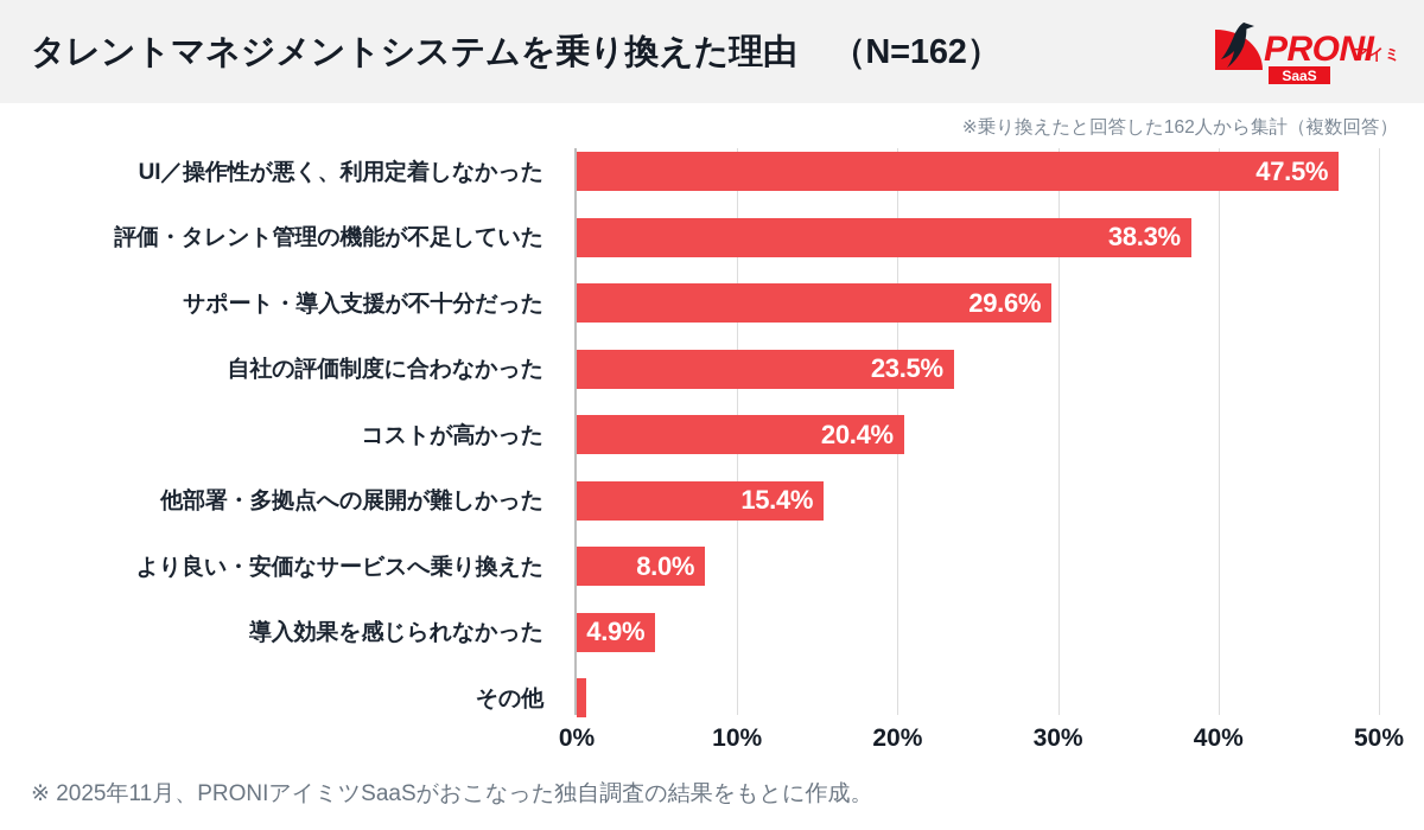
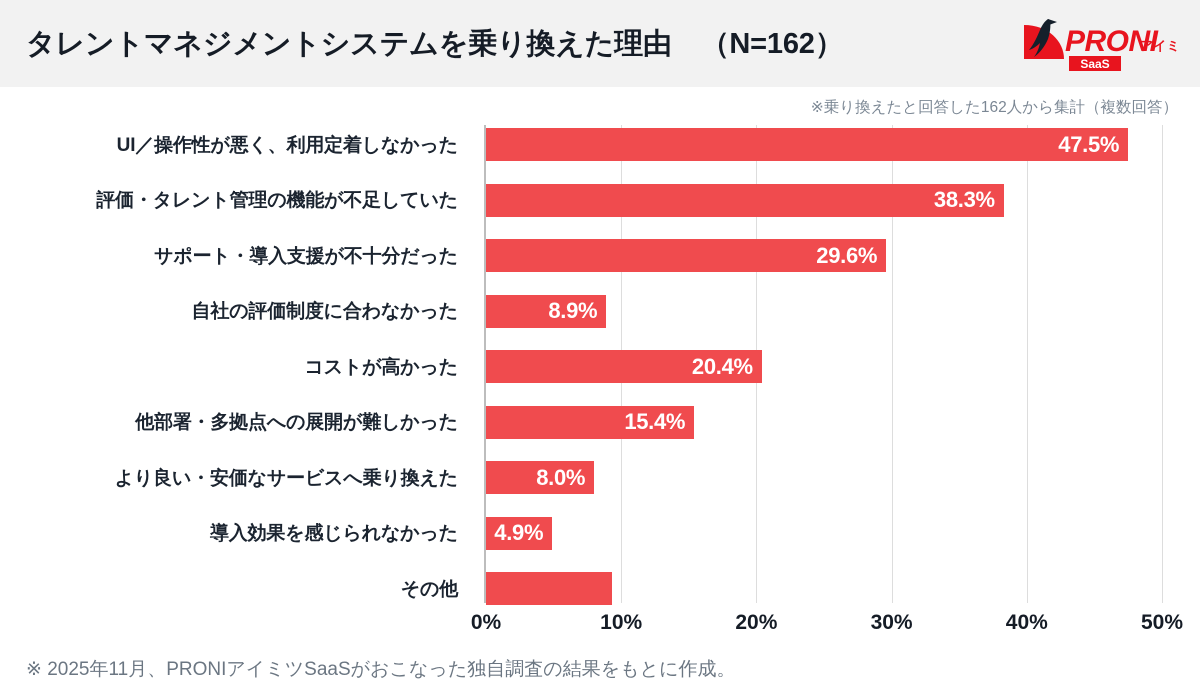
自社の評価制度に合わなかった: 23.5% -> 8.9%
その他: 0.6% -> 9.3%
